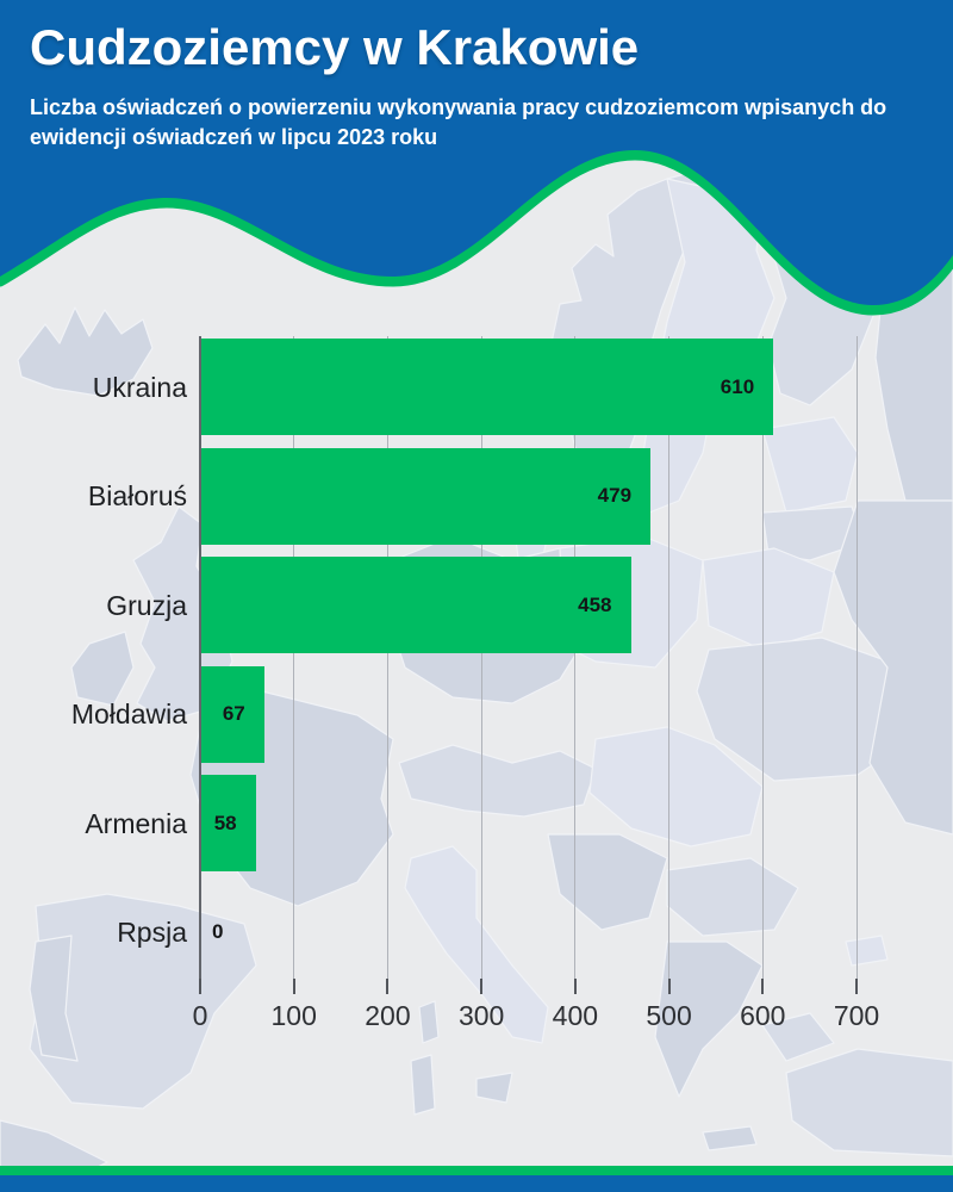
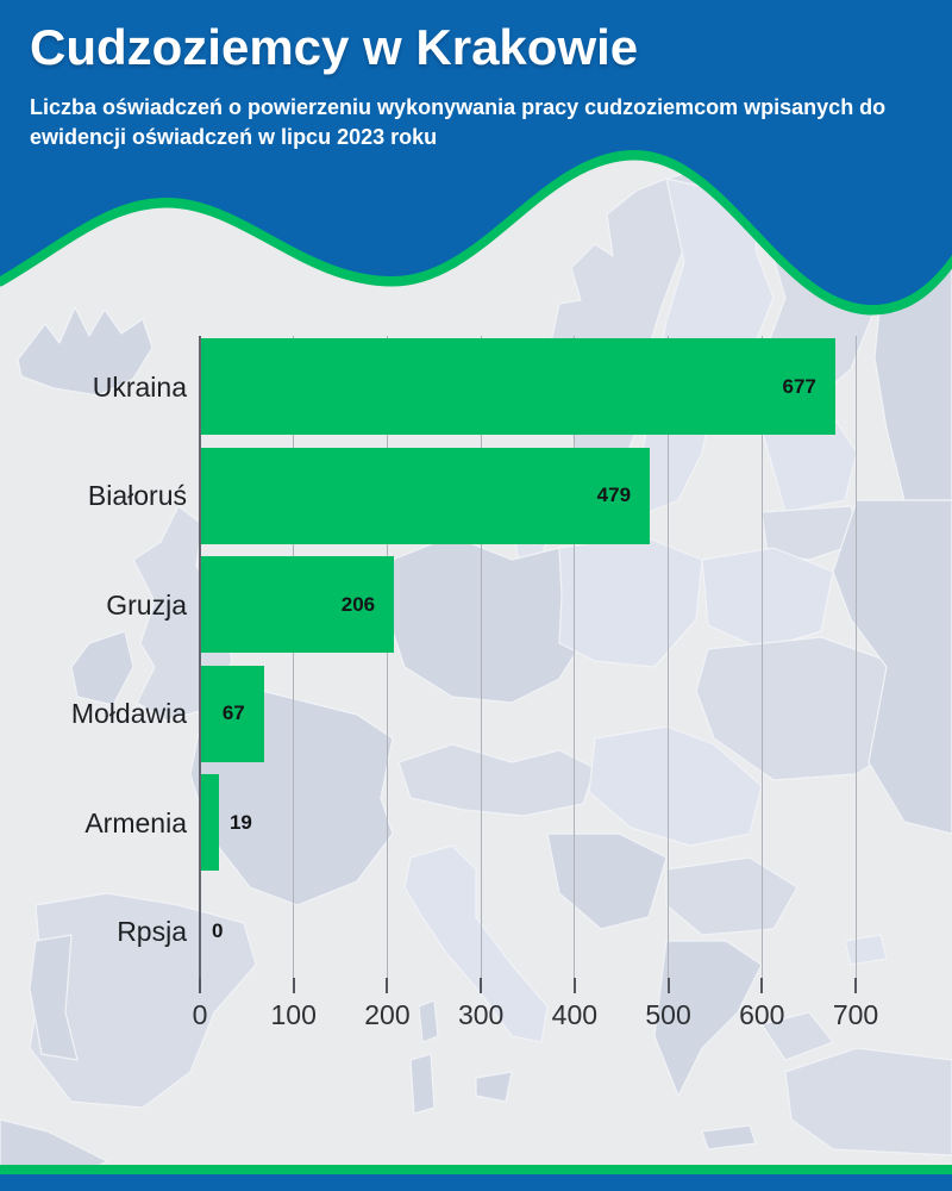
Ukraina: 610 -> 677
Gruzja: 458 -> 206
Armenia: 58 -> 19
